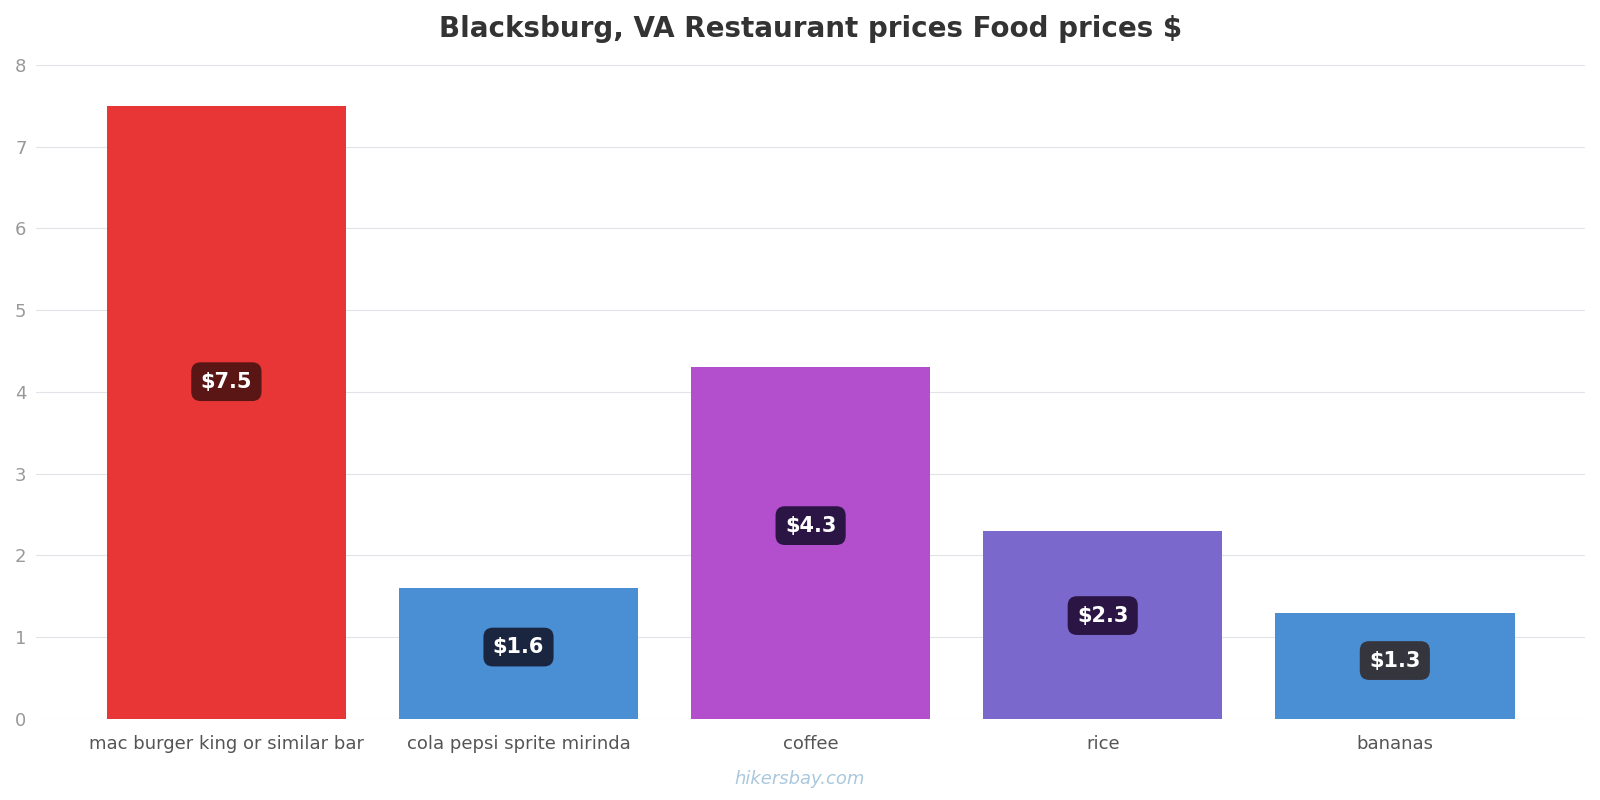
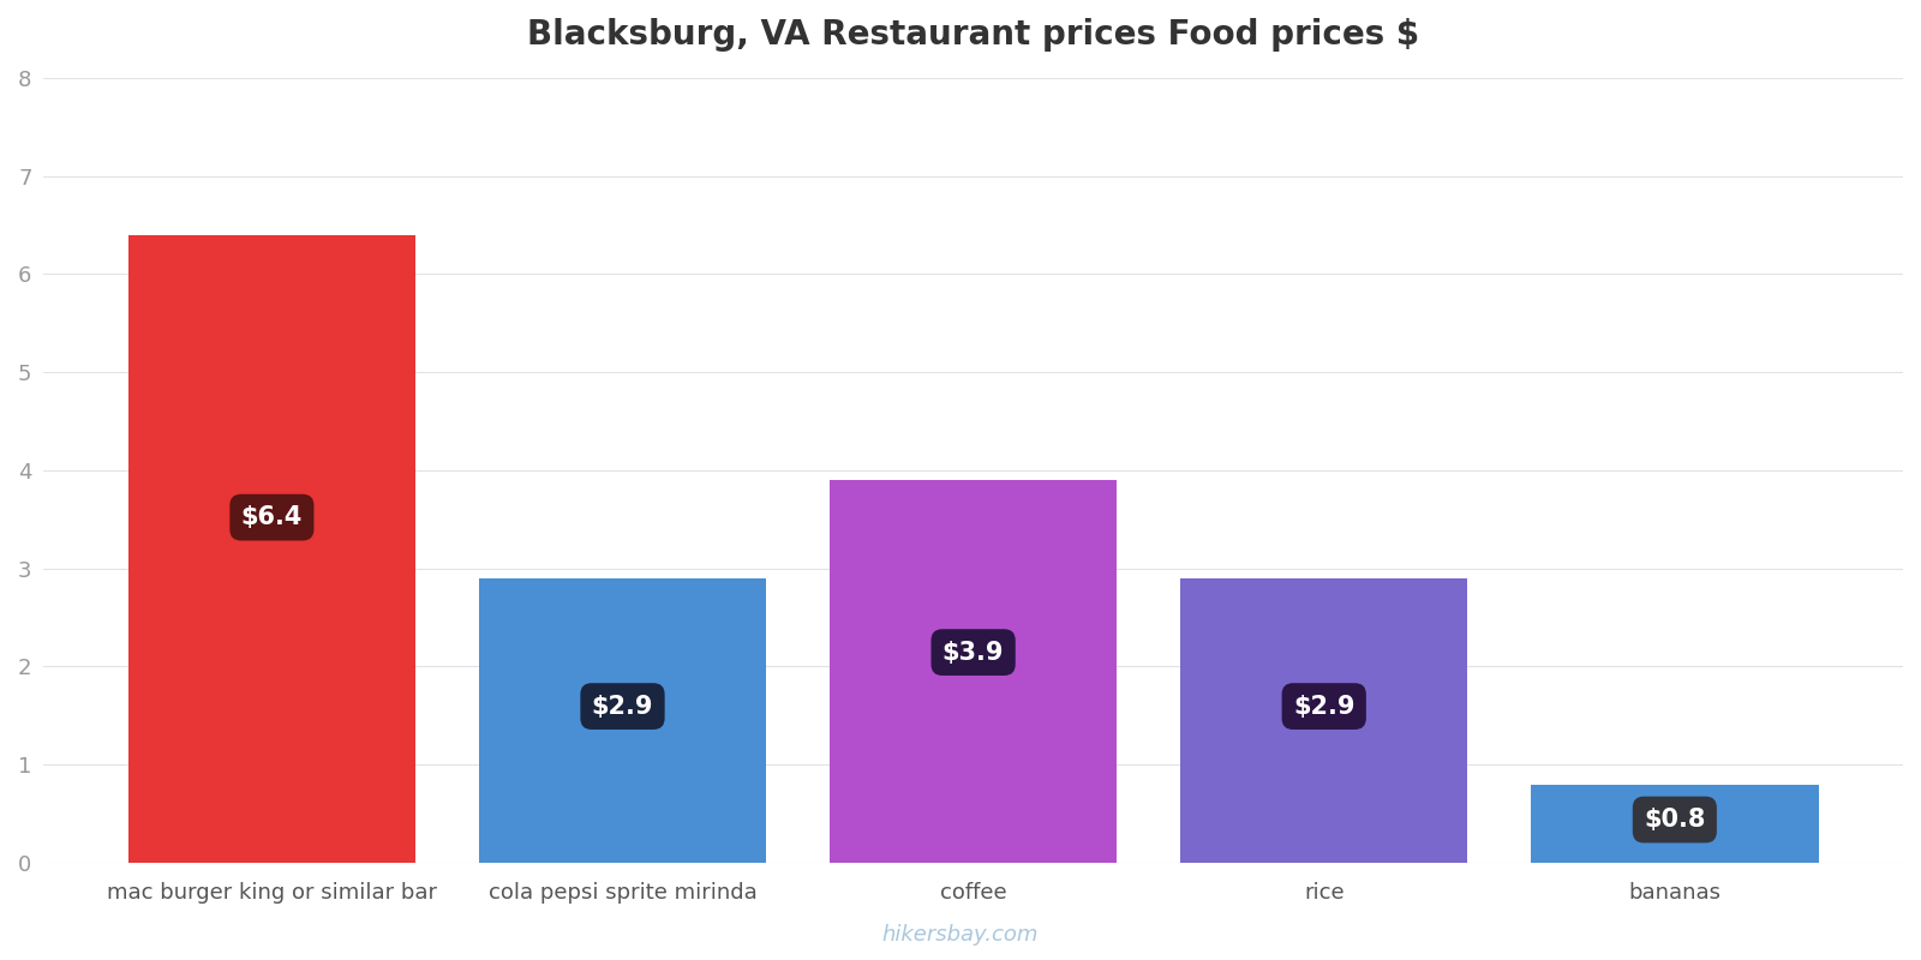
mac burger king or similar bar: $7.5 -> $6.4
cola pepsi sprite mirinda: $1.6 -> $2.9
coffee: $4.3 -> $3.9
rice: $2.3 -> $2.9
bananas: $1.3 -> $0.8
